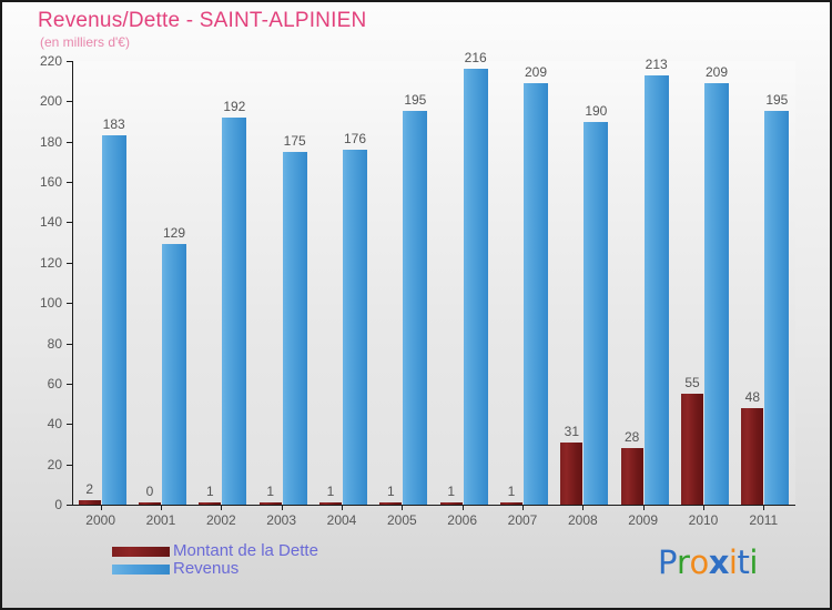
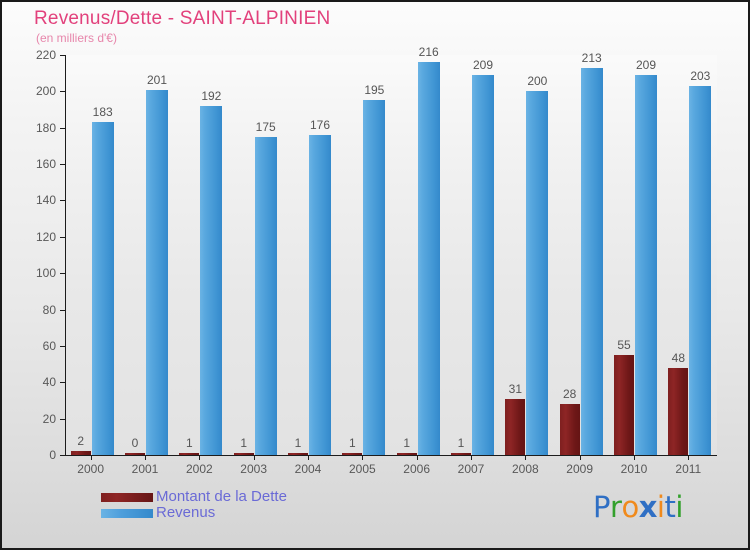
Revenus/2001: 129 -> 201
Revenus/2008: 190 -> 200
Revenus/2011: 195 -> 203
